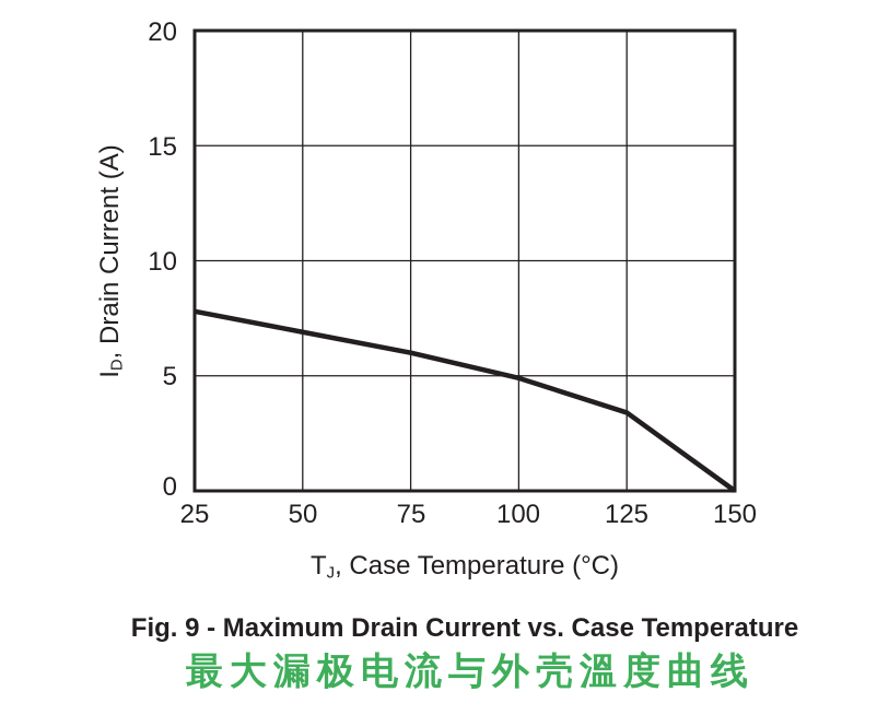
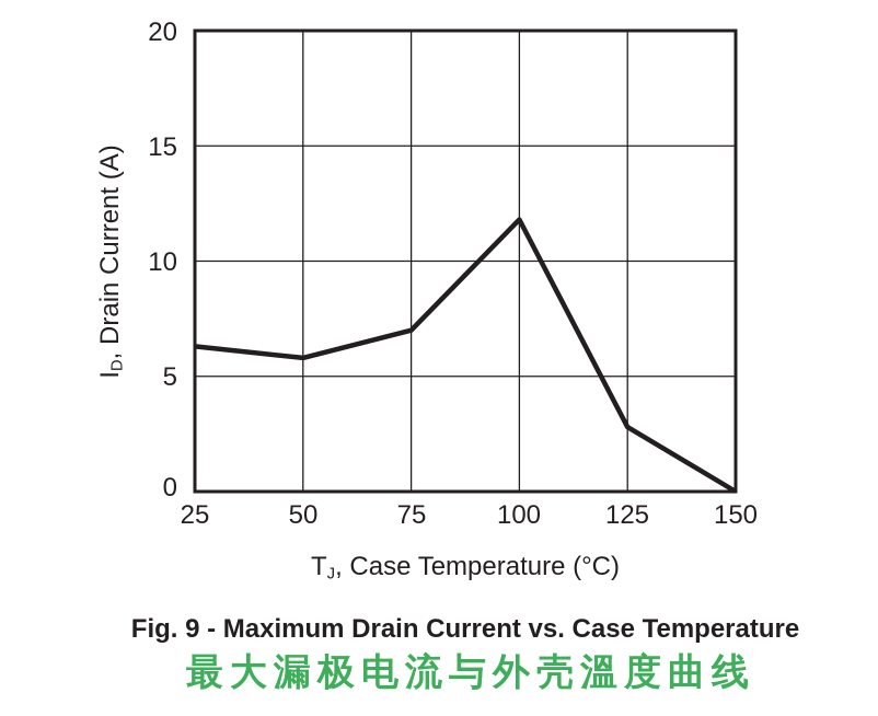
25: 7.8 -> 6.3
50: 6.9 -> 5.8
75: 6.0 -> 7.0
100: 4.9 -> 11.8
125: 3.4 -> 2.8
